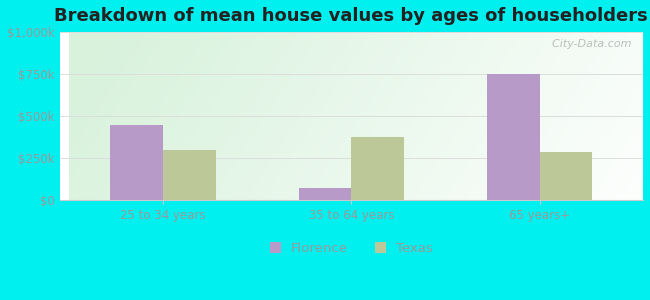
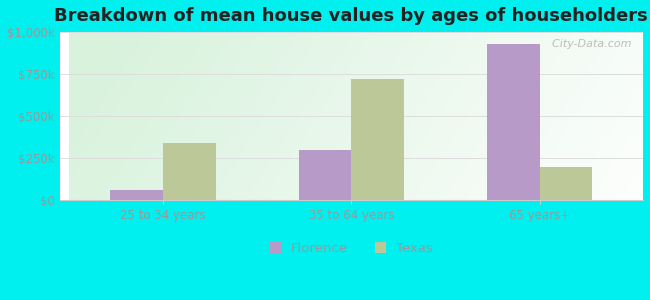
Florence/25 to 34 years: $450k -> $60k
Texas/25 to 34 years: $300k -> $340k
Florence/35 to 64 years: $80k -> $300k
Texas/35 to 64 years: $380k -> $720k
Florence/65 years+: $750k -> $930k
Texas/65 years+: $290k -> $200k
